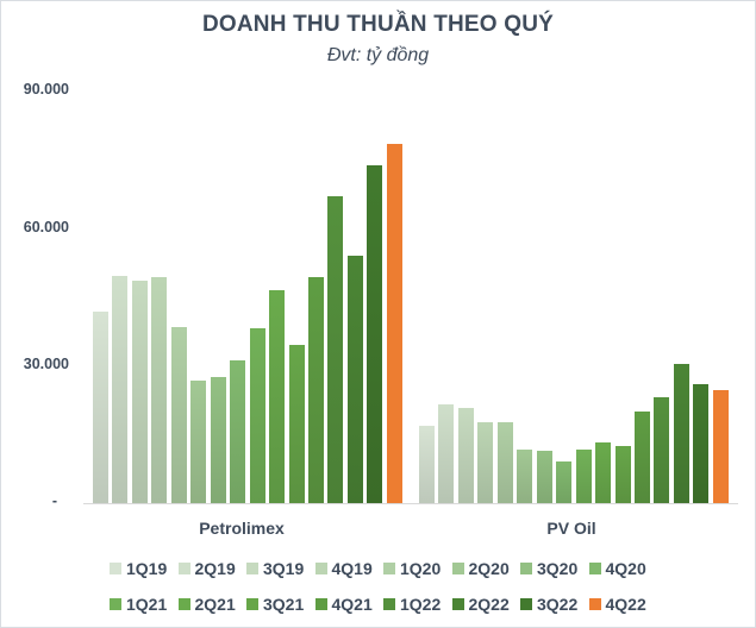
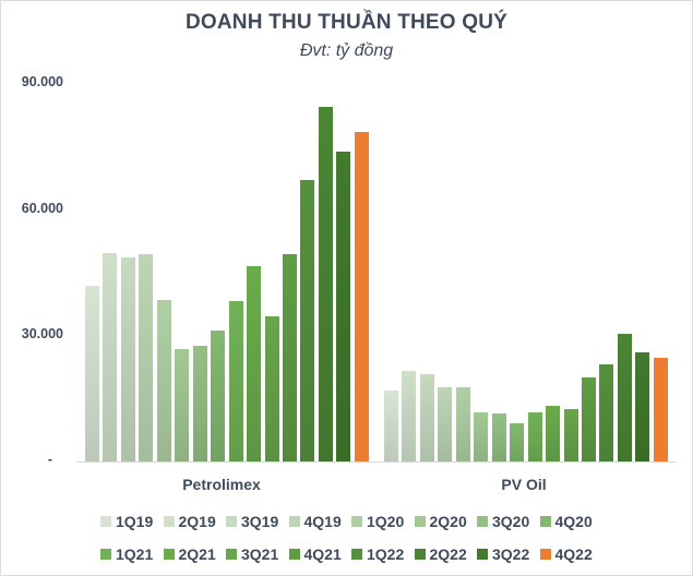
2Q22/Petrolimex: 54000 -> 84000
